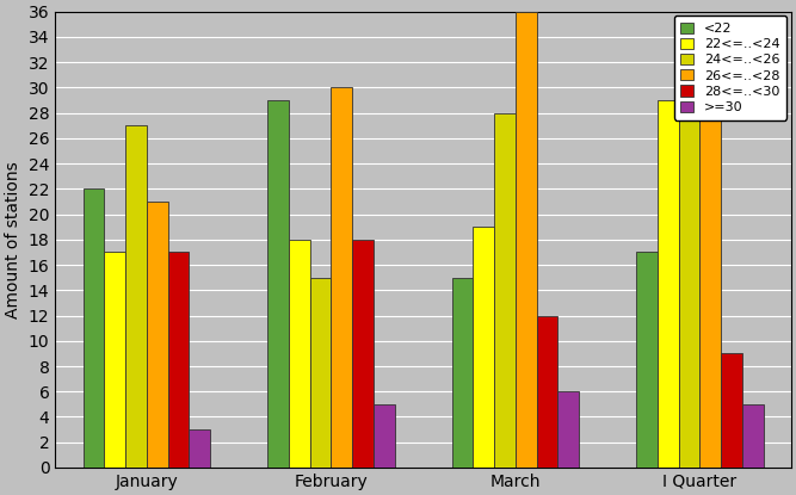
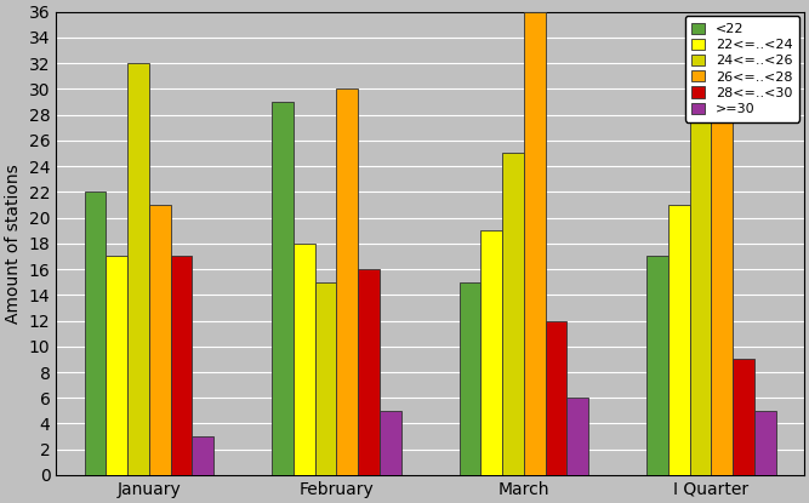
24<=..<26/January: 27 -> 32
28<=..<30/February: 18 -> 16
24<=..<26/March: 28 -> 25
22<=..<24/I Quarter: 29 -> 21
